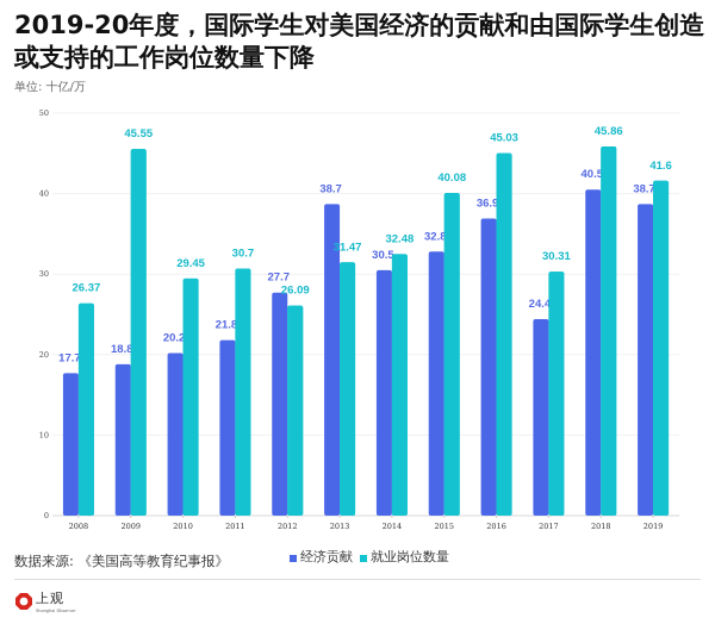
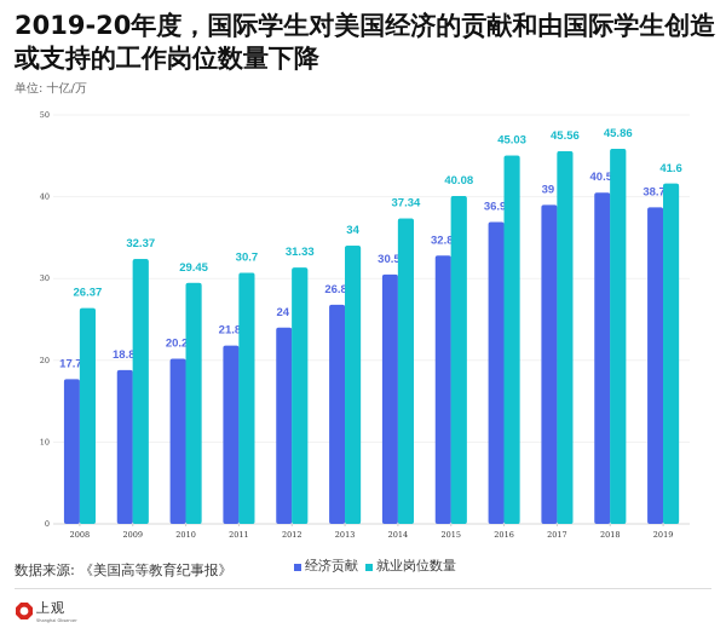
就业岗位数量/2009: 45.55 -> 32.37
经济贡献/2012: 27.7 -> 24
就业岗位数量/2012: 26.09 -> 31.33
经济贡献/2013: 38.7 -> 26.8
就业岗位数量/2013: 31.47 -> 34
就业岗位数量/2014: 32.48 -> 37.34
经济贡献/2017: 24.4 -> 39
就业岗位数量/2017: 30.31 -> 45.56
